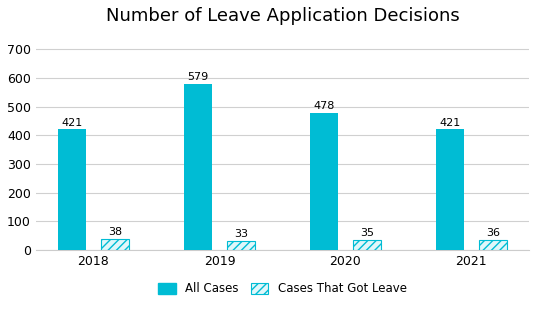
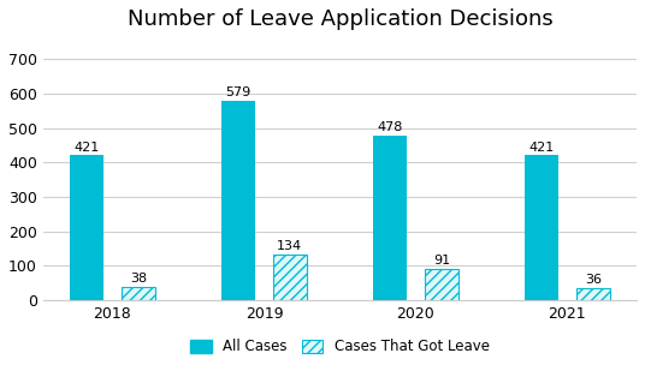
Cases That Got Leave/2019: 33 -> 134
Cases That Got Leave/2020: 35 -> 91
